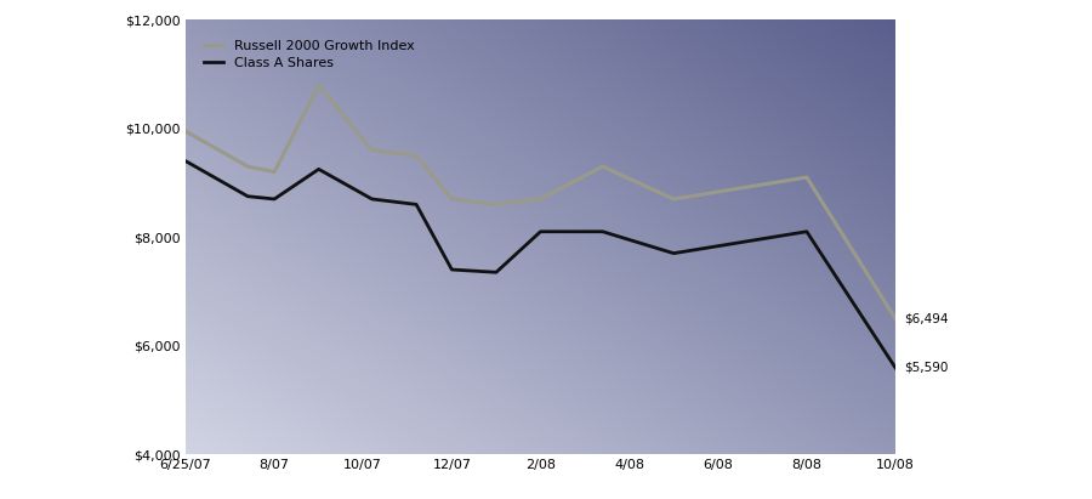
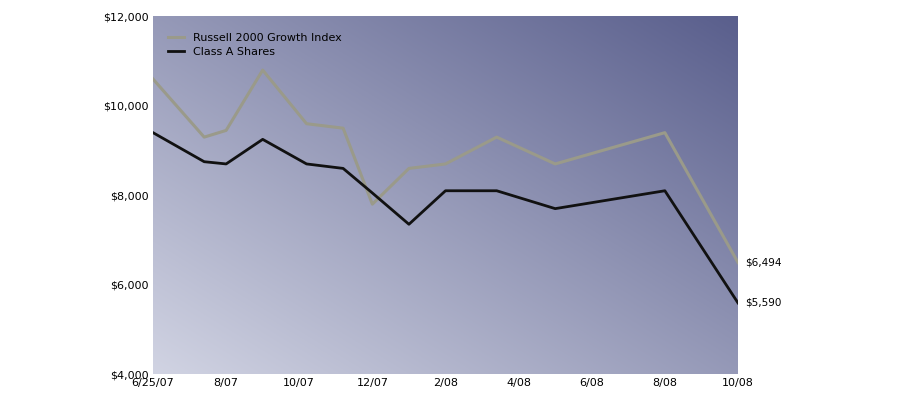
Russell 2000 Growth Index/6/25/07: $9,950 -> $10,600
Russell 2000 Growth Index/8/07: $9,200 -> $9,450
Class A Shares/12/07: $7,400 -> $8,050
Russell 2000 Growth Index/12/07: $8,700 -> $7,800
Russell 2000 Growth Index/8/08: $9,100 -> $9,400
